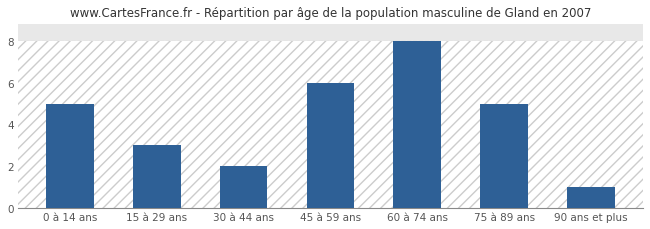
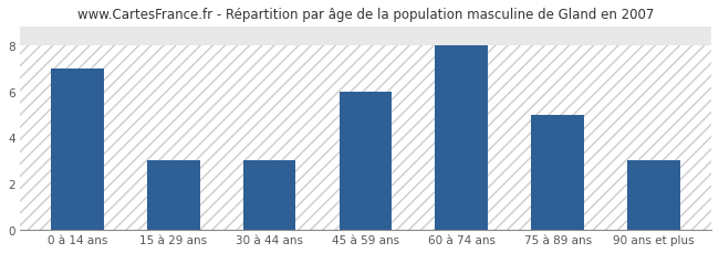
0 à 14 ans: 5 -> 7
30 à 44 ans: 2 -> 3
90 ans et plus: 1 -> 3
